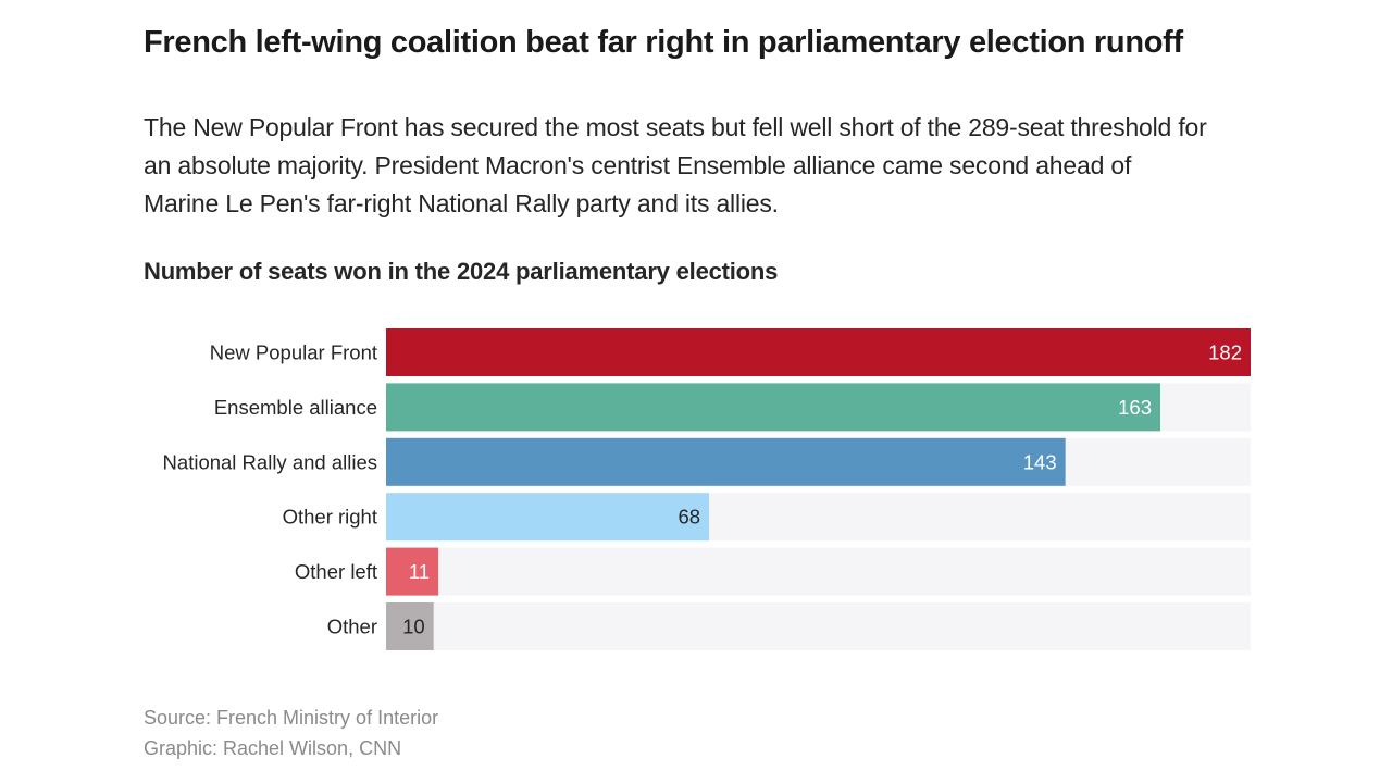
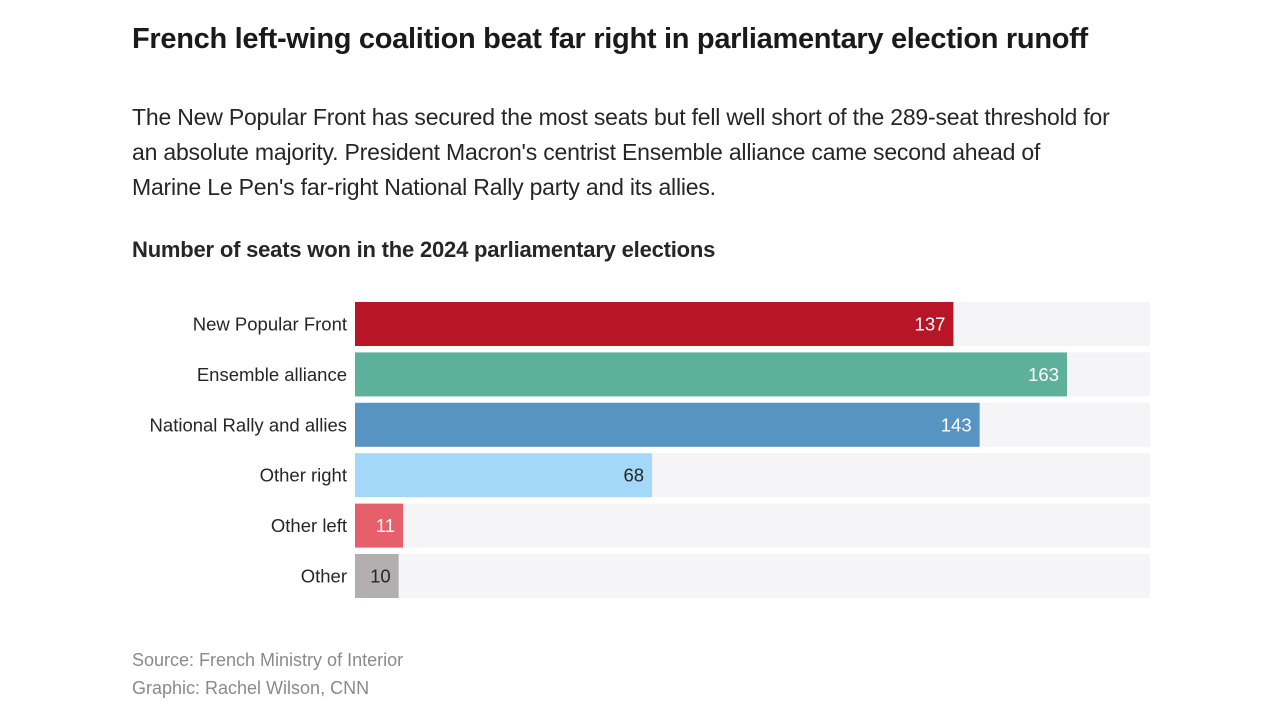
New Popular Front: 182 -> 137
